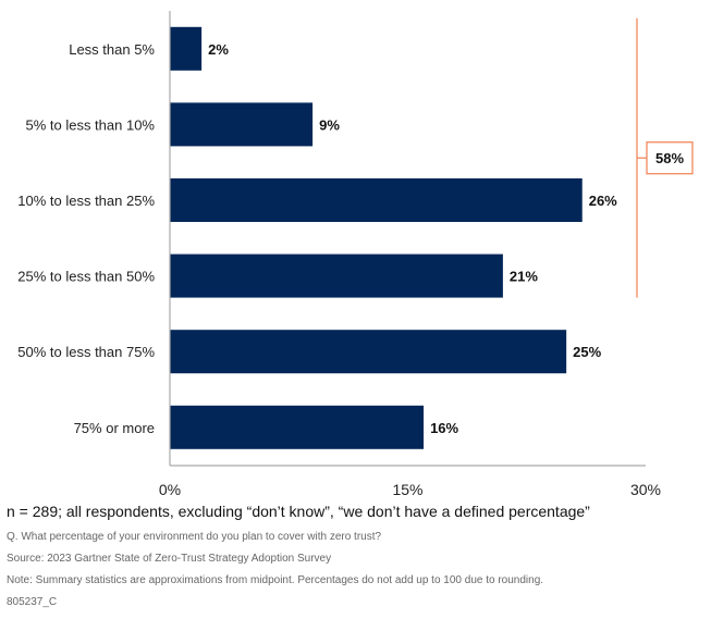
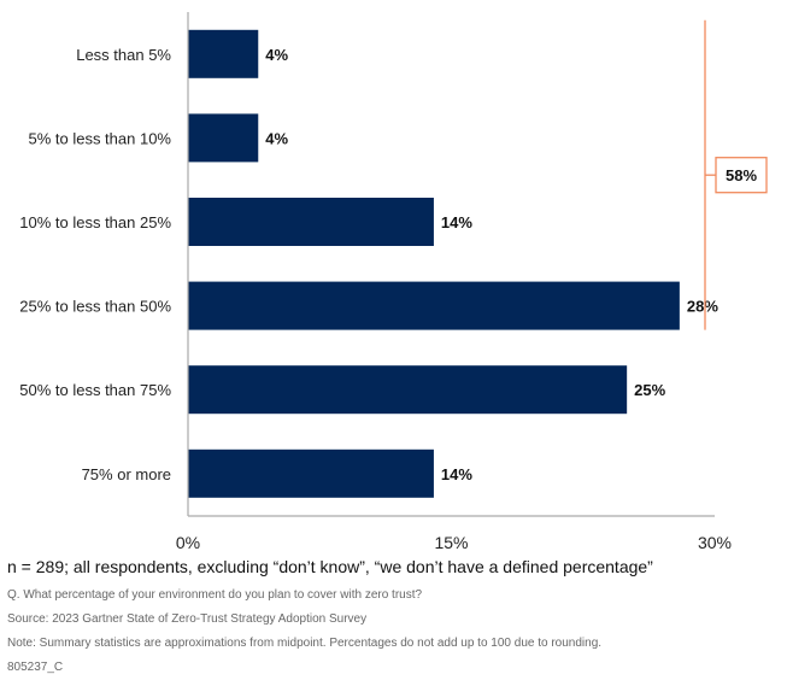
Less than 5%: 2% -> 4%
5% to less than 10%: 9% -> 4%
10% to less than 25%: 26% -> 14%
25% to less than 50%: 21% -> 28%
75% or more: 16% -> 14%
